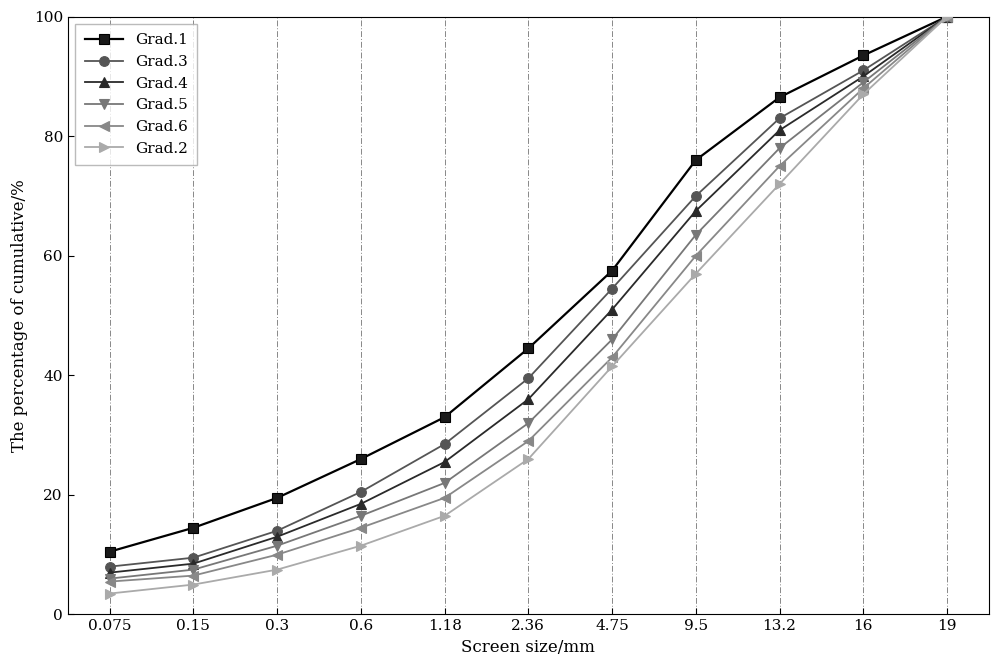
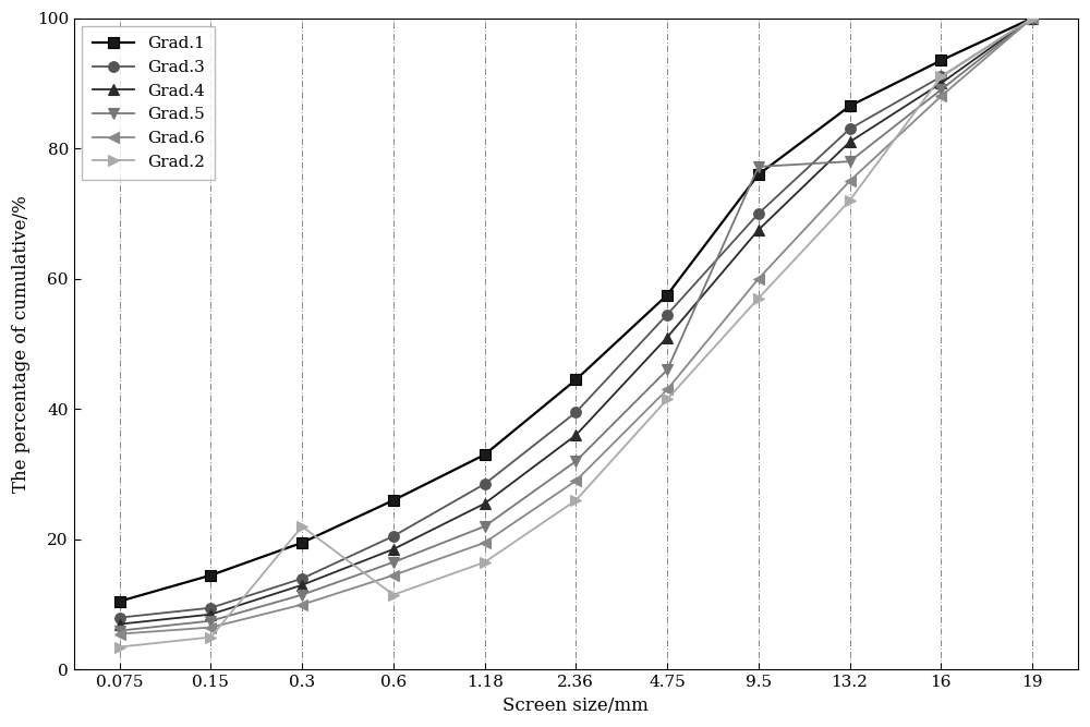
Grad.2/0.3: 7.5 -> 22.0
Grad.5/9.5: 63.5 -> 77.2
Grad.2/16: 87.0 -> 91.0
